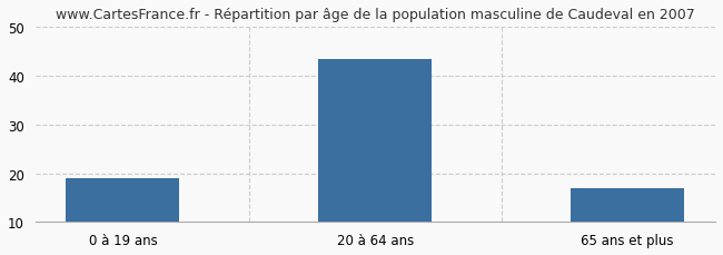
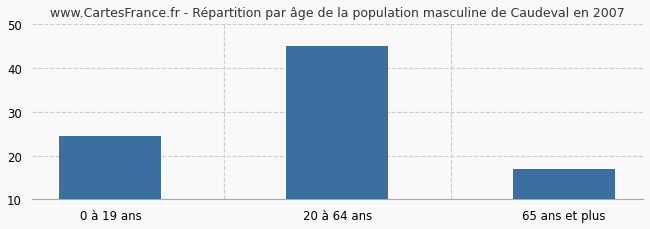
0 à 19 ans: 19.0 -> 24.5
20 à 64 ans: 43.5 -> 45.0
